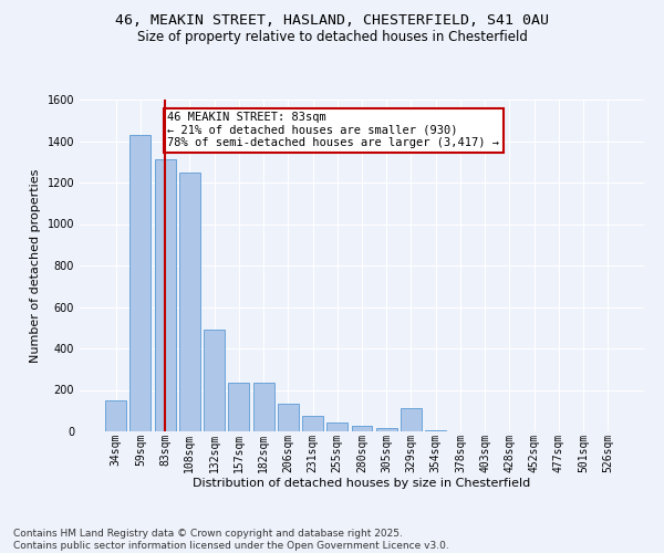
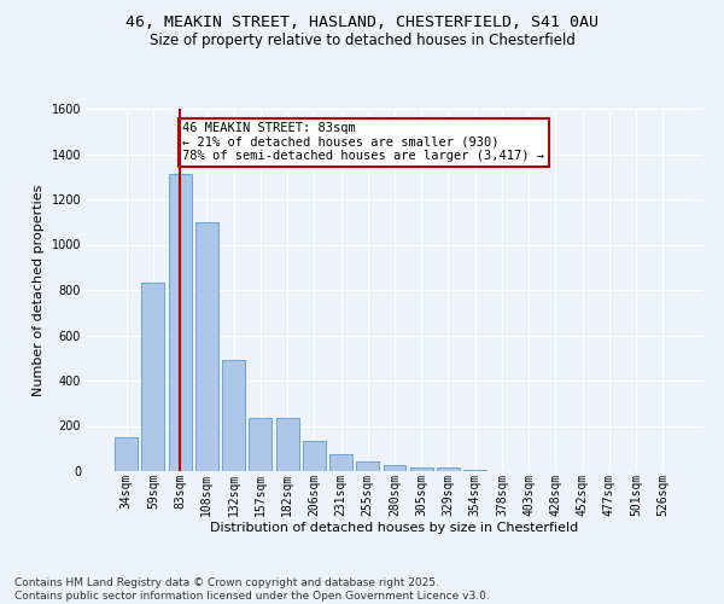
59sqm: 1430 -> 830
108sqm: 1250 -> 1100
329sqm: 110 -> 20
